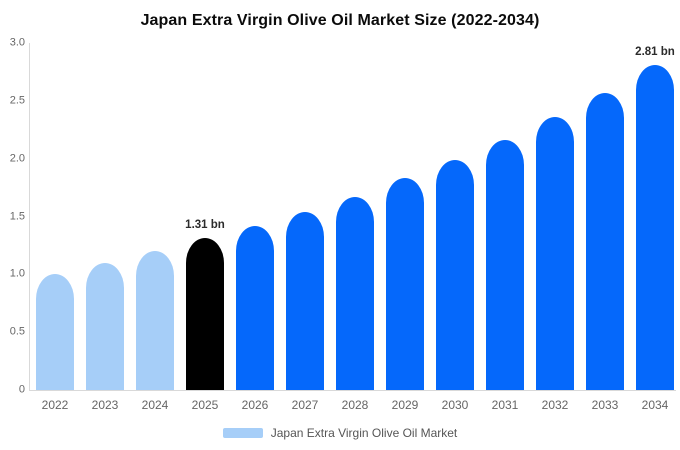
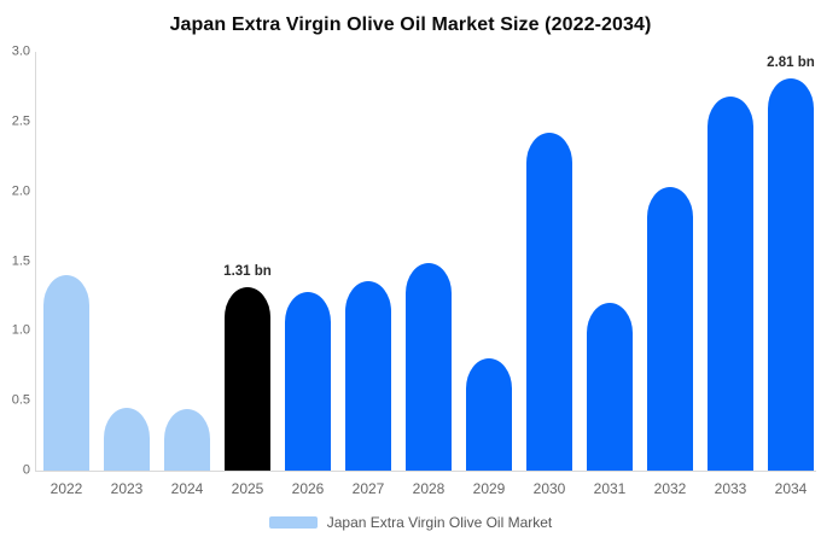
2022: 1.00 -> 1.40
2023: 1.10 -> 0.45
2024: 1.20 -> 0.44
2026: 1.42 -> 1.28
2027: 1.54 -> 1.36
2028: 1.67 -> 1.49
2029: 1.83 -> 0.80
2030: 1.99 -> 2.42
2031: 2.16 -> 1.20
2032: 2.36 -> 2.03
2033: 2.57 -> 2.68
